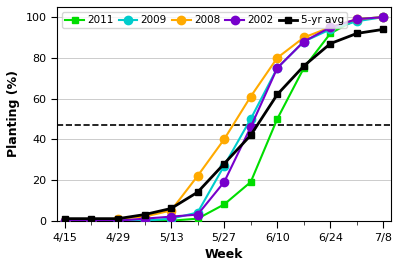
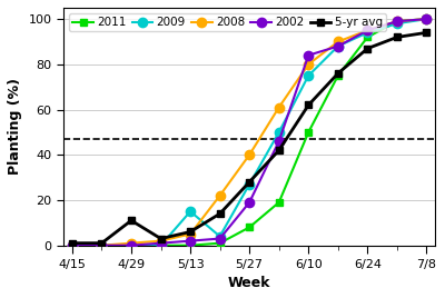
5-yr avg/4/29: 1 -> 11
2009/5/13: 1 -> 15
2002/6/10: 75 -> 84
